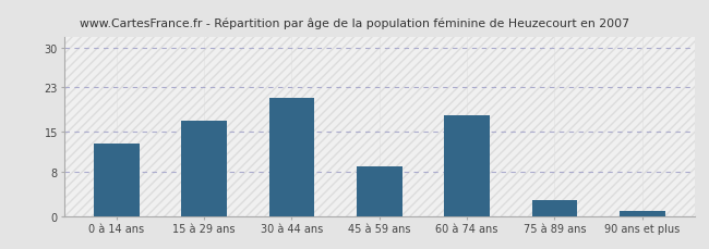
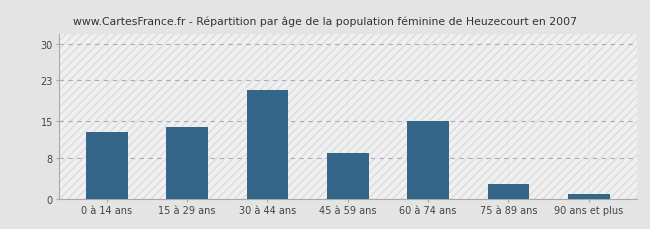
15 à 29 ans: 17 -> 14
60 à 74 ans: 18 -> 15
